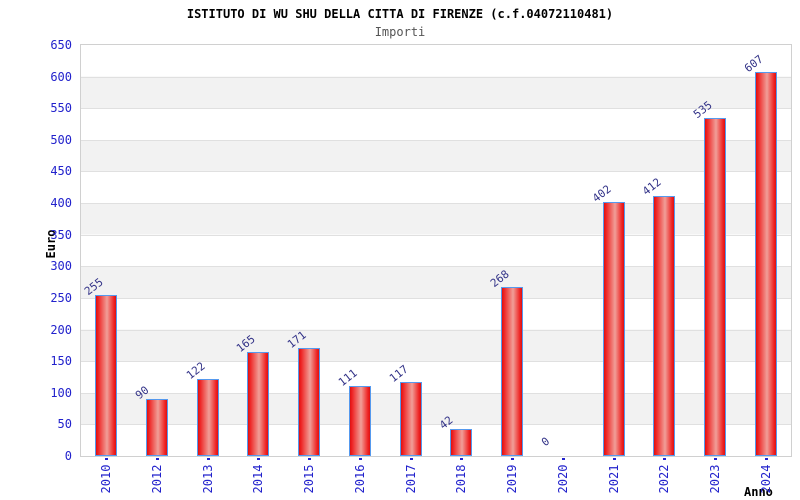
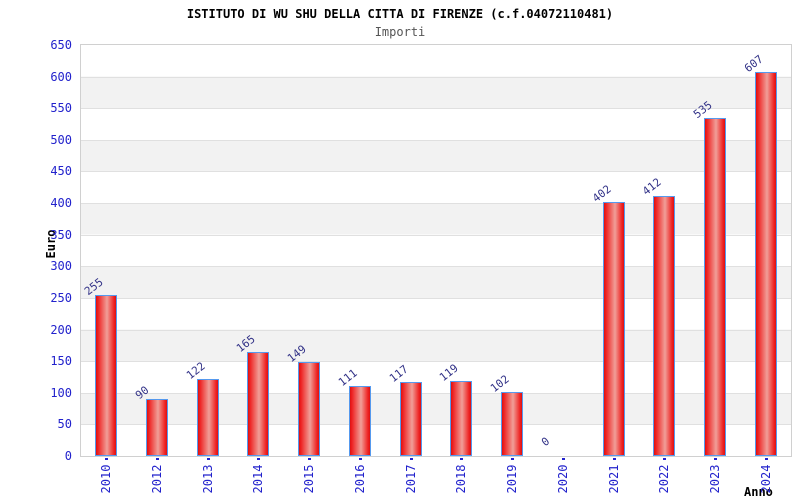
2015: 171 -> 149
2018: 42 -> 119
2019: 268 -> 102
